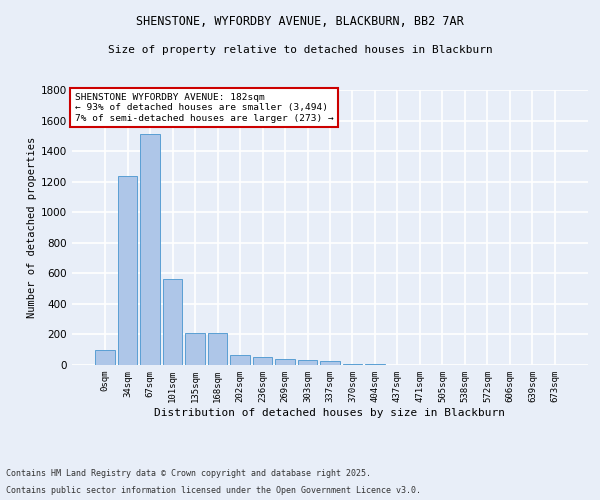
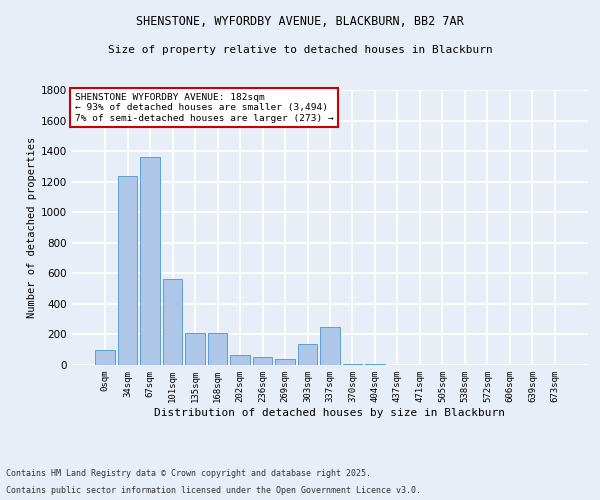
67sqm: 1510 -> 1360
303sqm: 30 -> 140
337sqm: 20 -> 250
